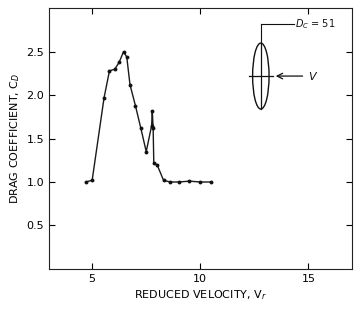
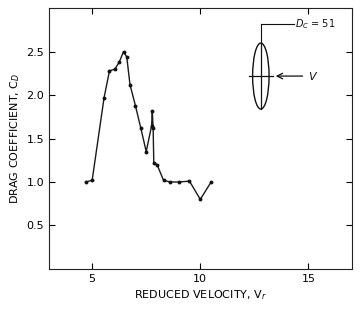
10: 1.00 -> 0.80
